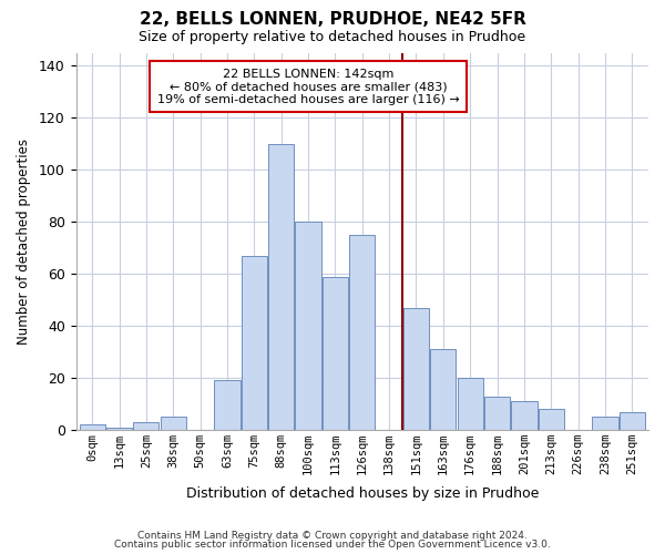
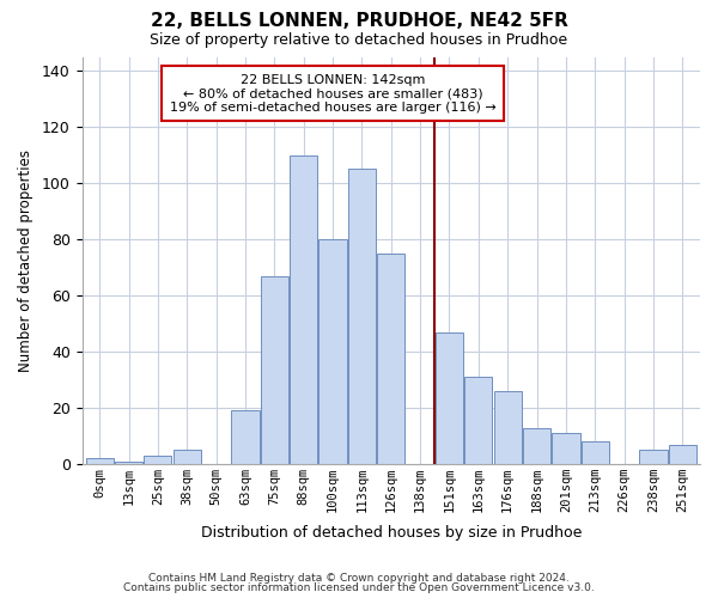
113sqm: 59 -> 105
176sqm: 20 -> 26
